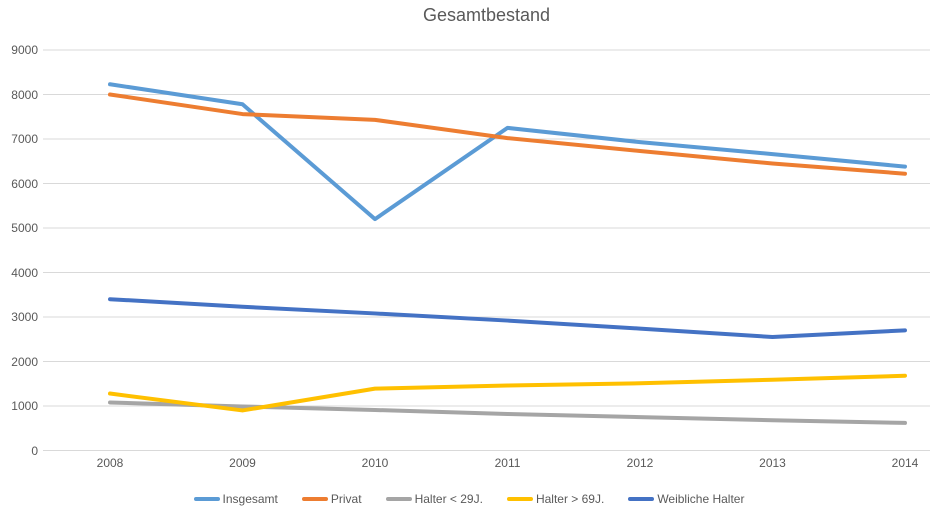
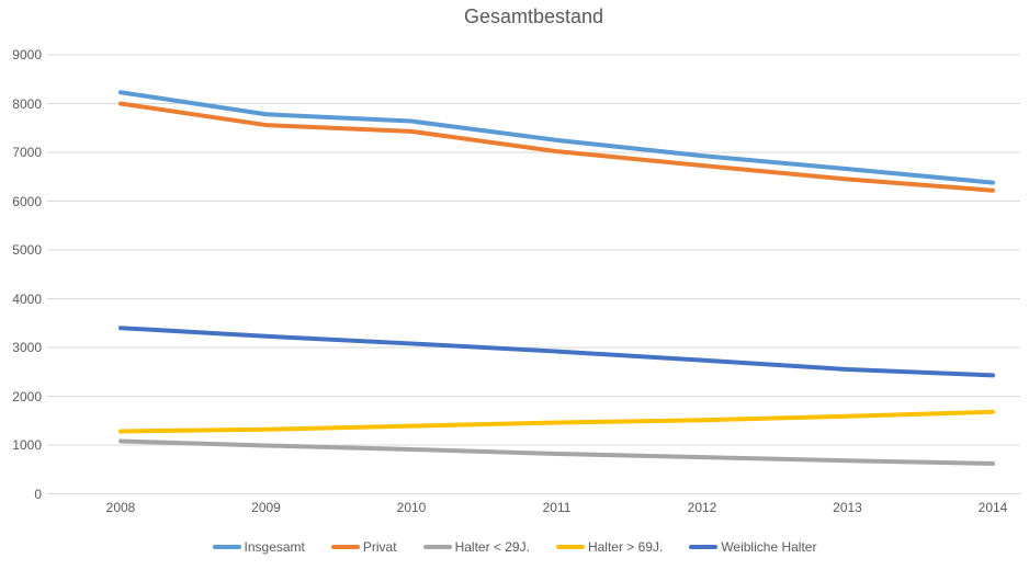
Halter > 69J./2009: 900 -> 1300
Insgesamt/2010: 5200 -> 7600
Weibliche Halter/2014: 2700 -> 2400
